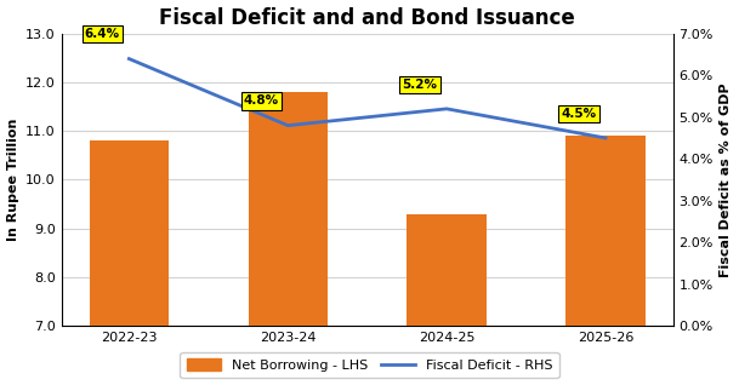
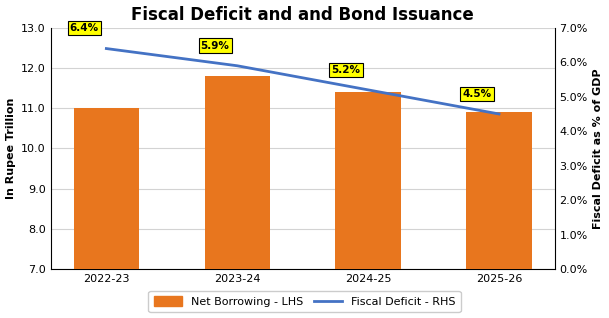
Net Borrowing - LHS/2022-23: 10.8 -> 11.0
Fiscal Deficit - RHS/2023-24: 4.8% -> 5.9%
Net Borrowing - LHS/2024-25: 9.3 -> 11.4
